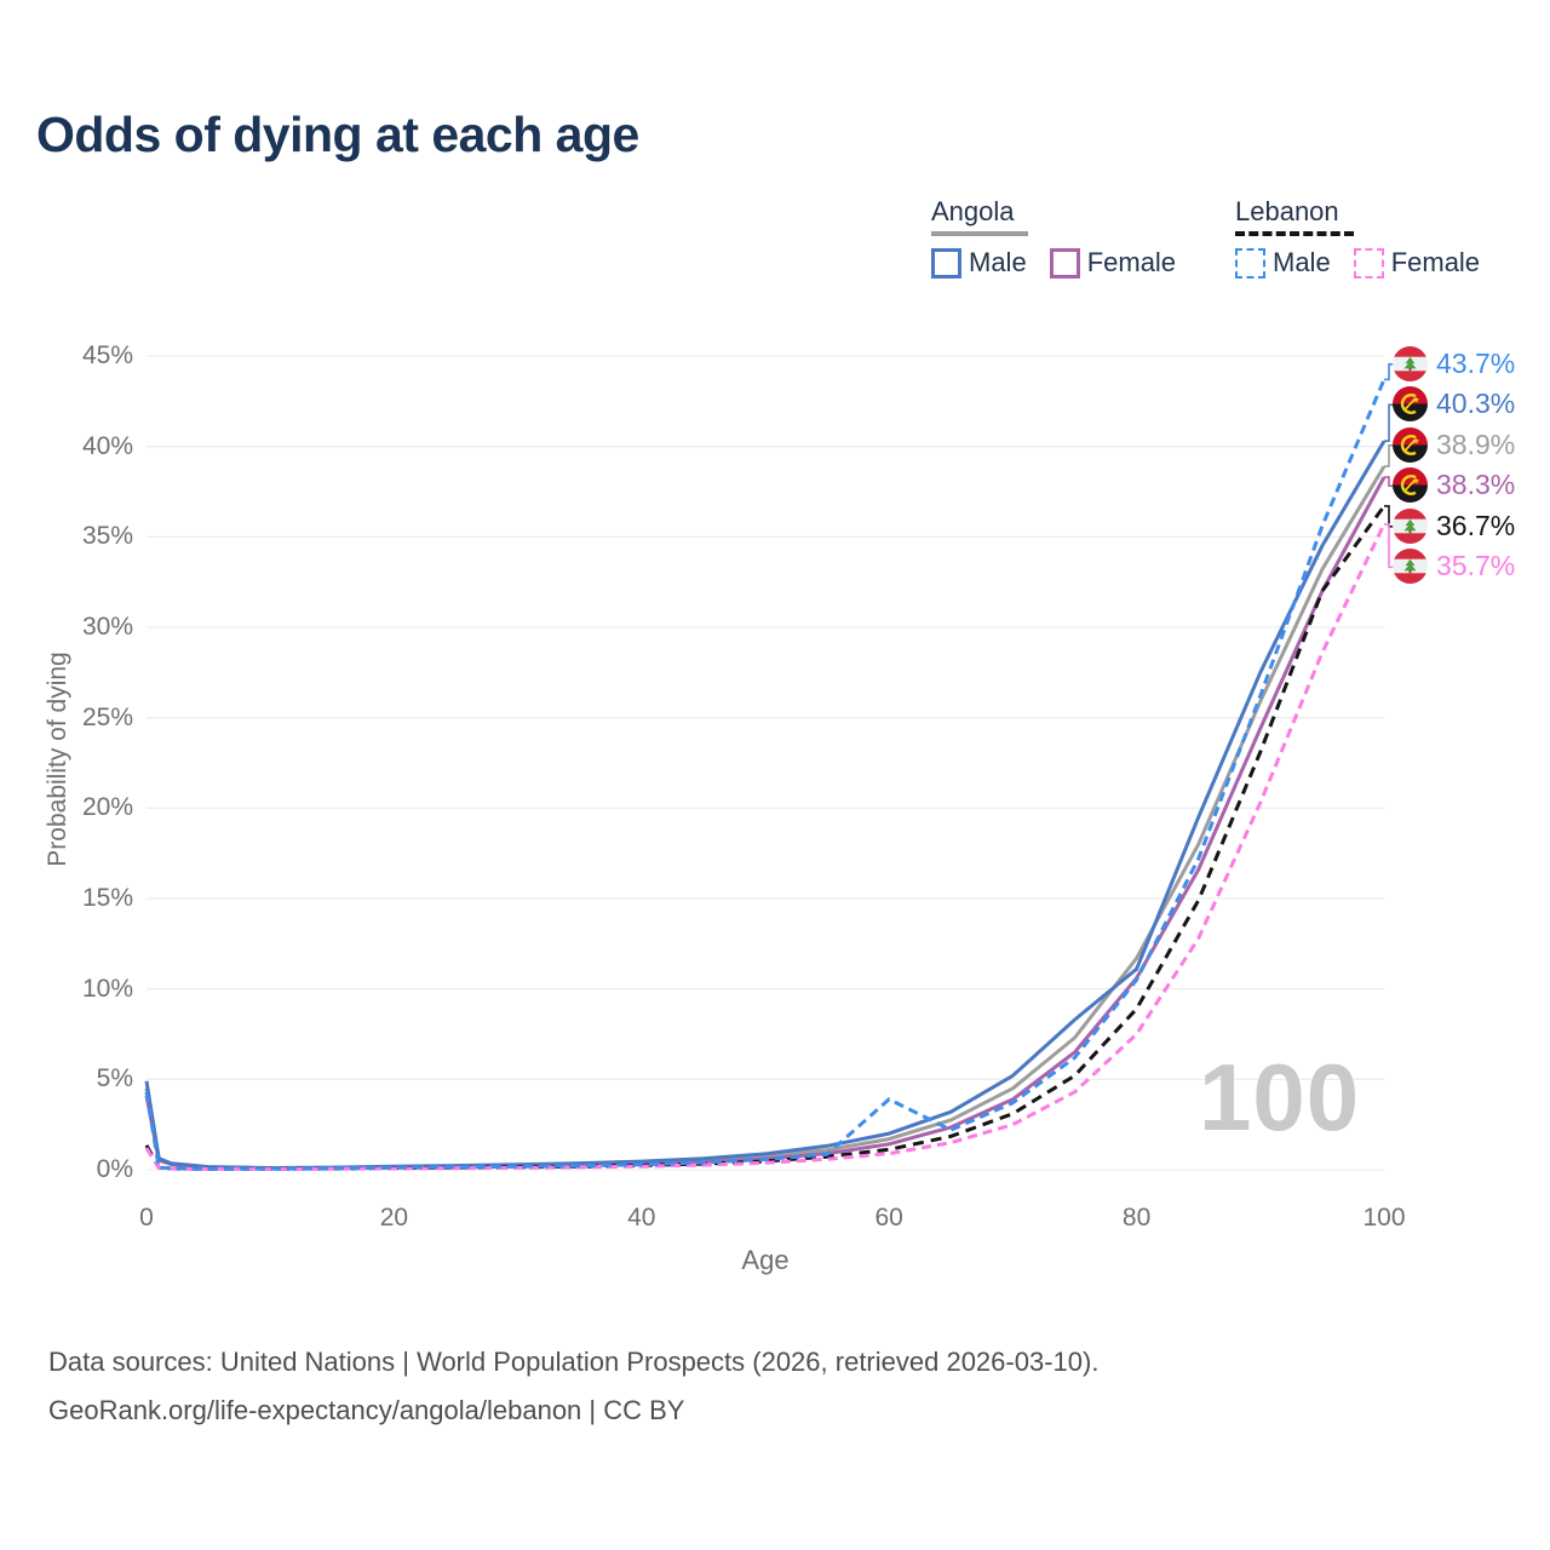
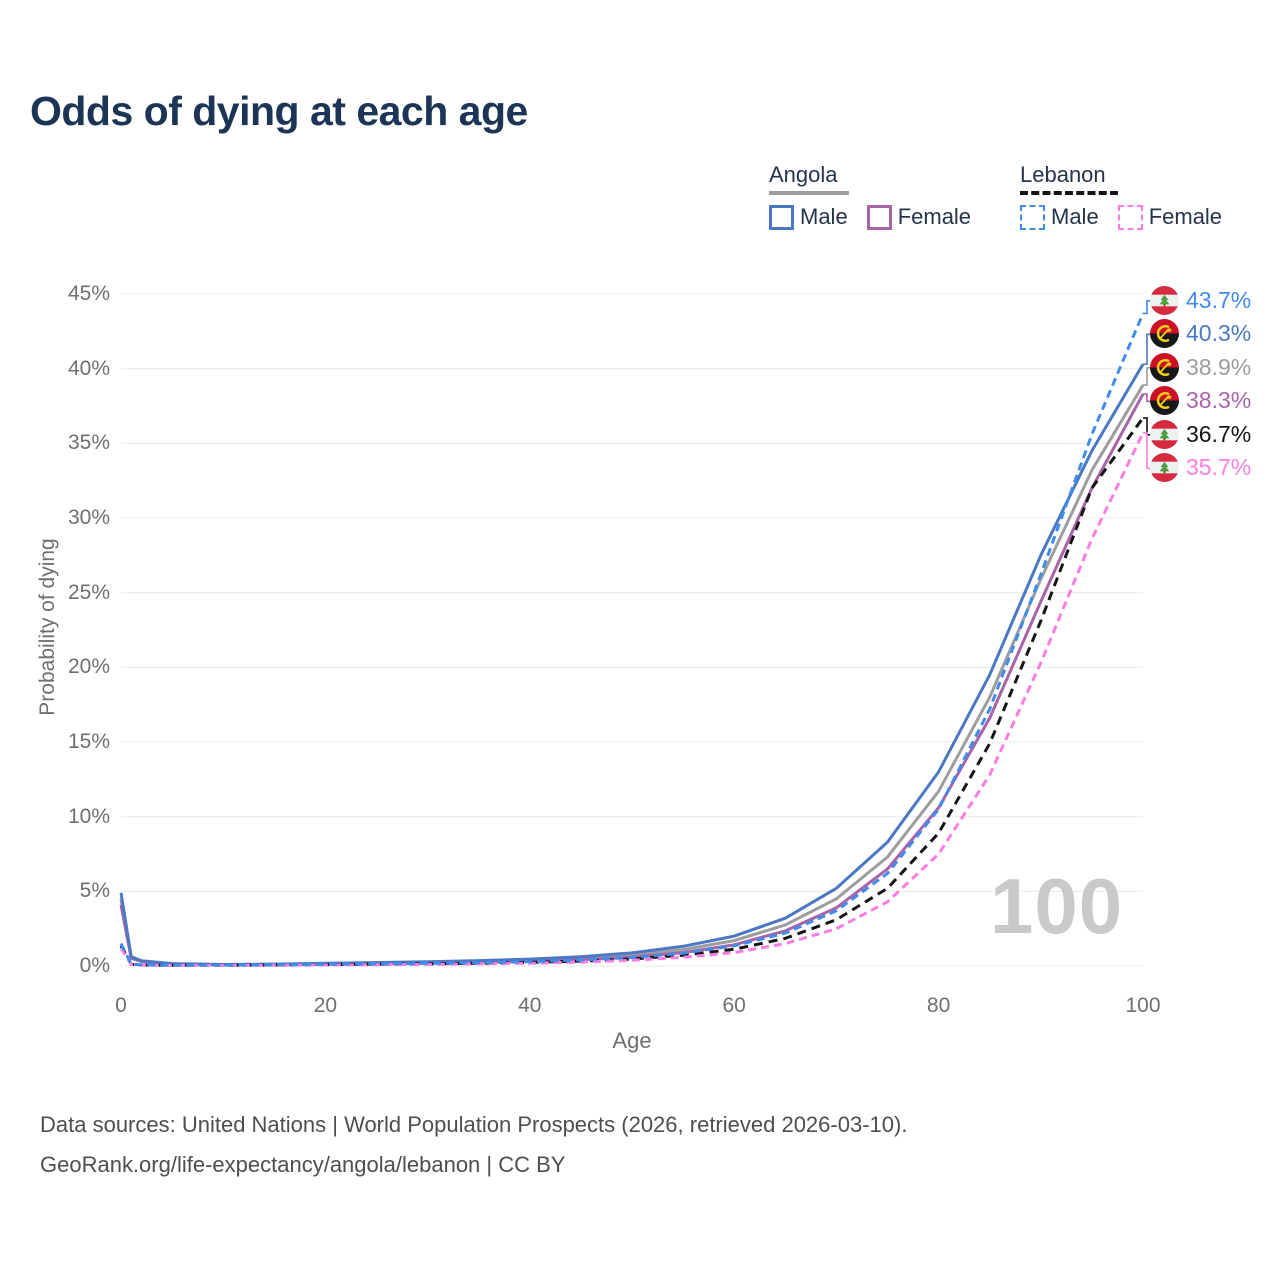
Lebanon Male/0: 4.3% -> 1.5%
Lebanon Male/60: 3.9% -> 1.4%
Angola Male/80: 11.1% -> 13.0%
